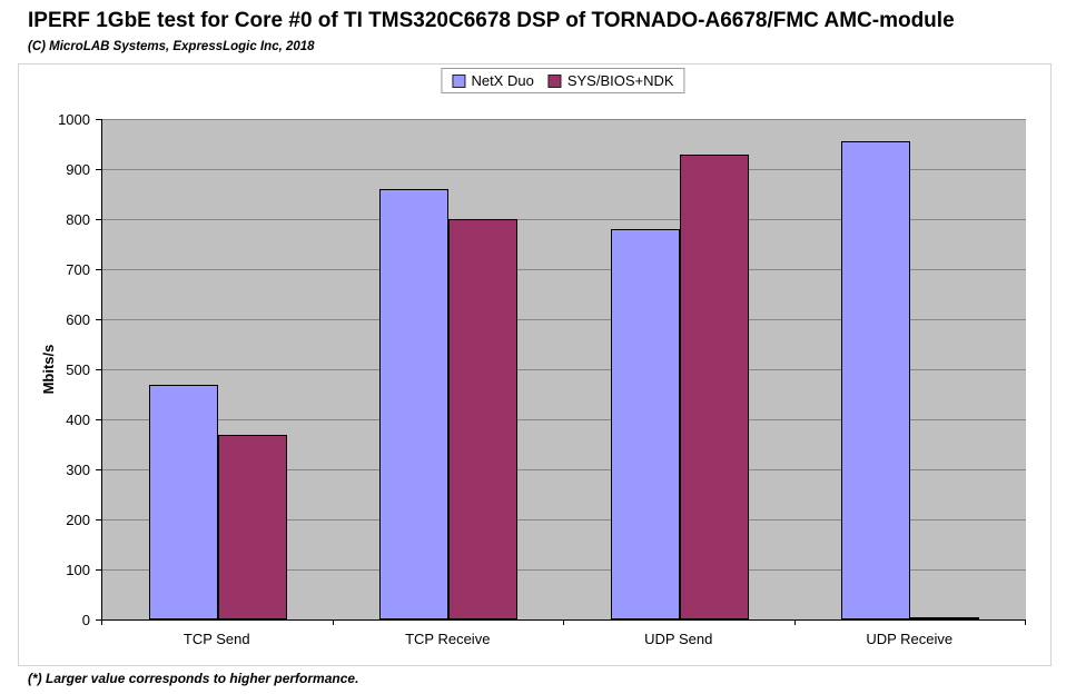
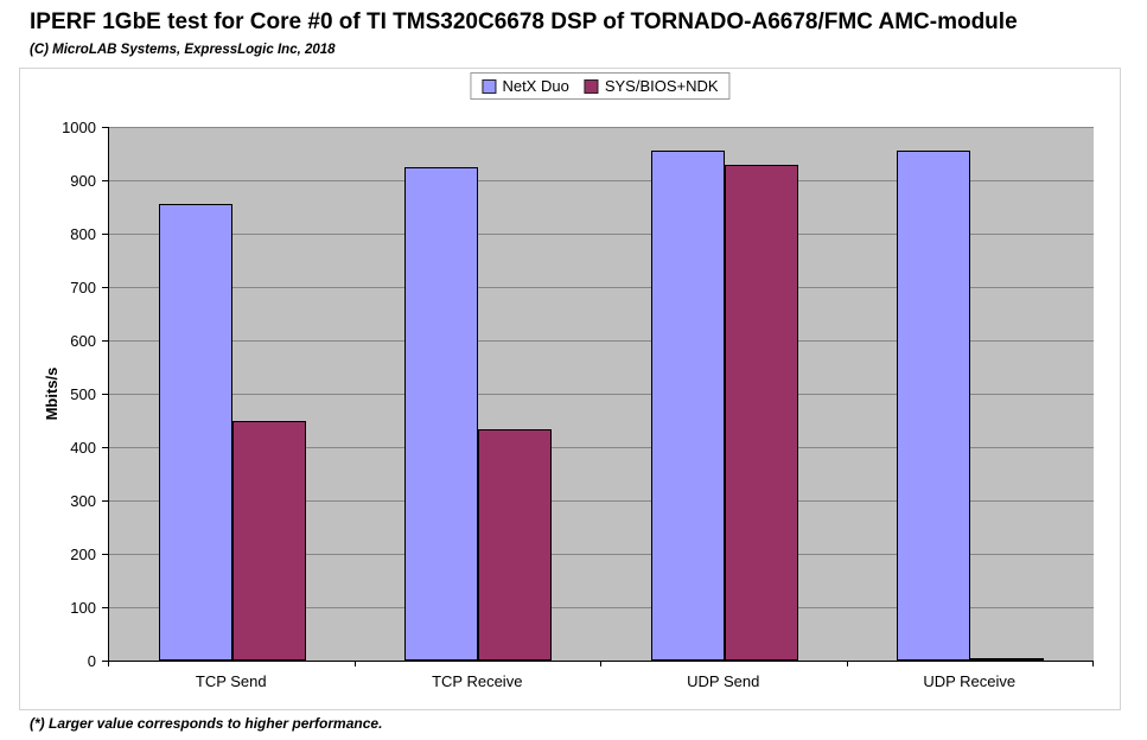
NetX Duo/TCP Send: 470 -> 860
SYS/BIOS+NDK/TCP Send: 370 -> 450
NetX Duo/TCP Receive: 860 -> 920
SYS/BIOS+NDK/TCP Receive: 800 -> 430
NetX Duo/UDP Send: 780 -> 960
